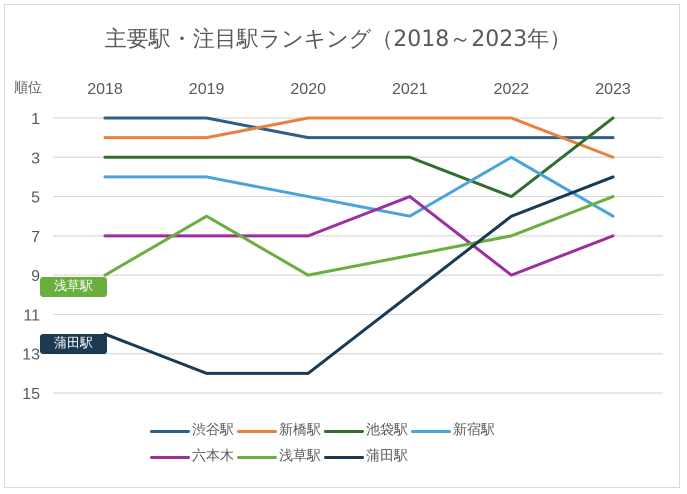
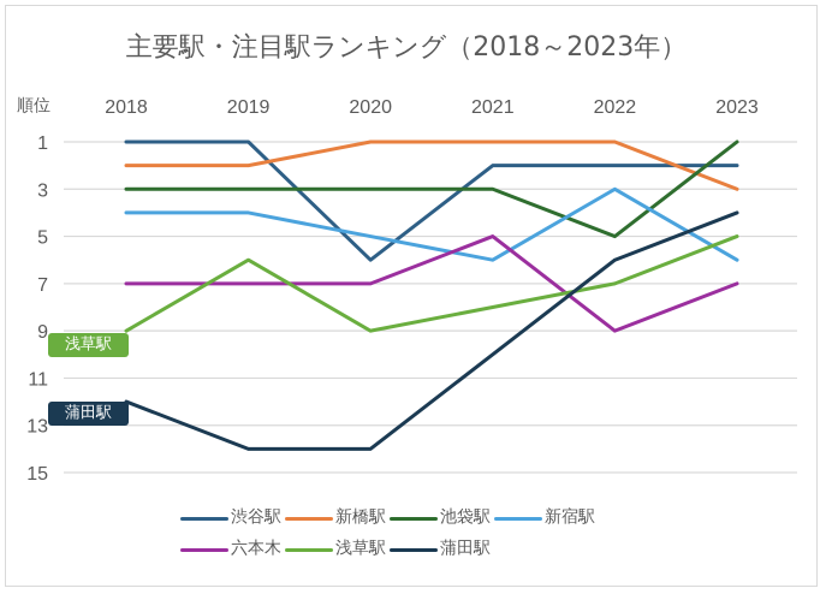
渋谷駅/2020: 2 -> 6
